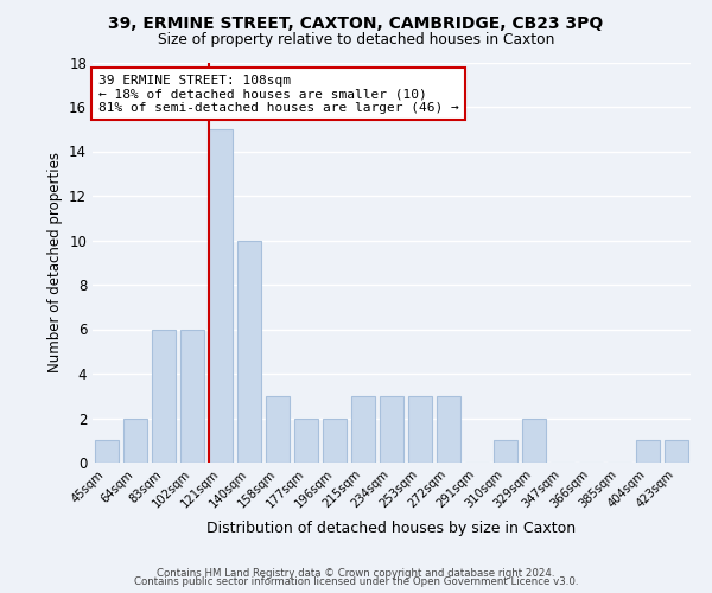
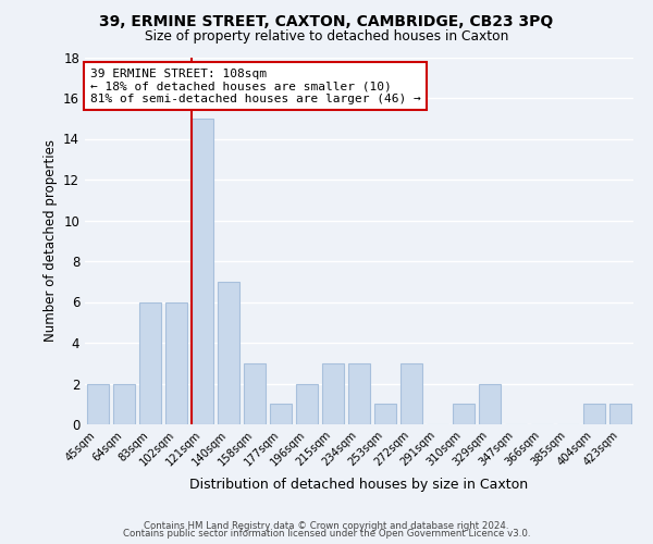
45sqm: 1 -> 2
140sqm: 10 -> 7
177sqm: 2 -> 1
253sqm: 3 -> 1
